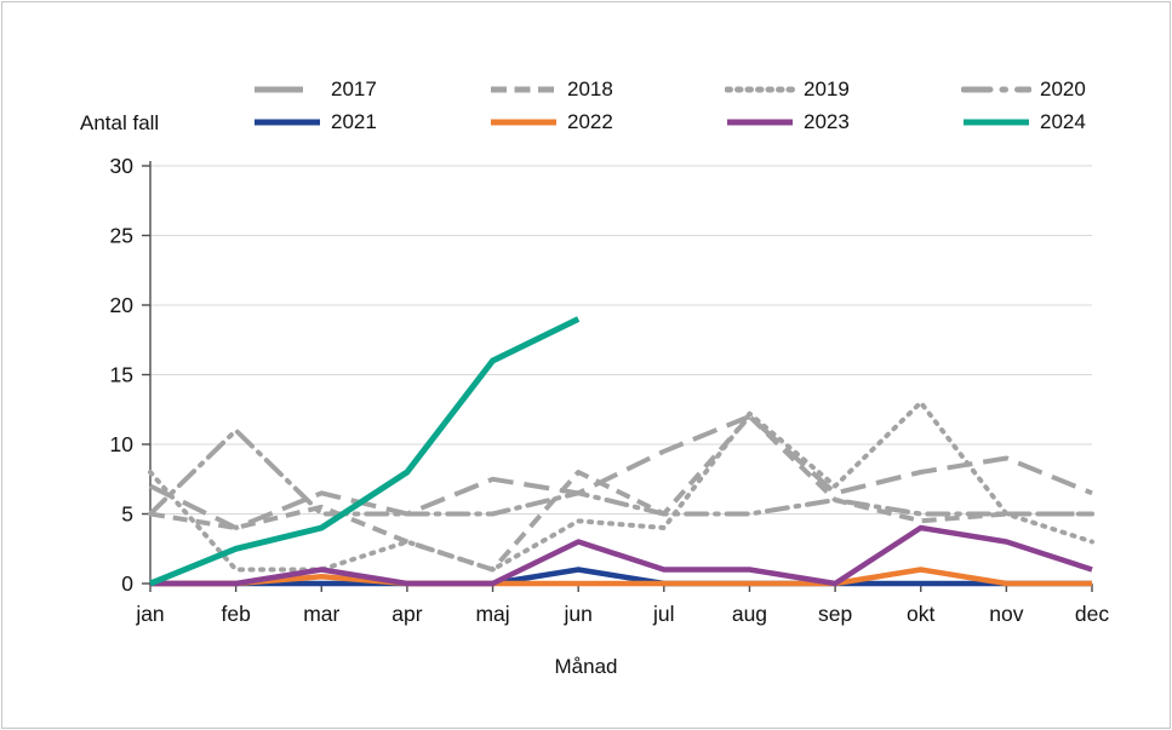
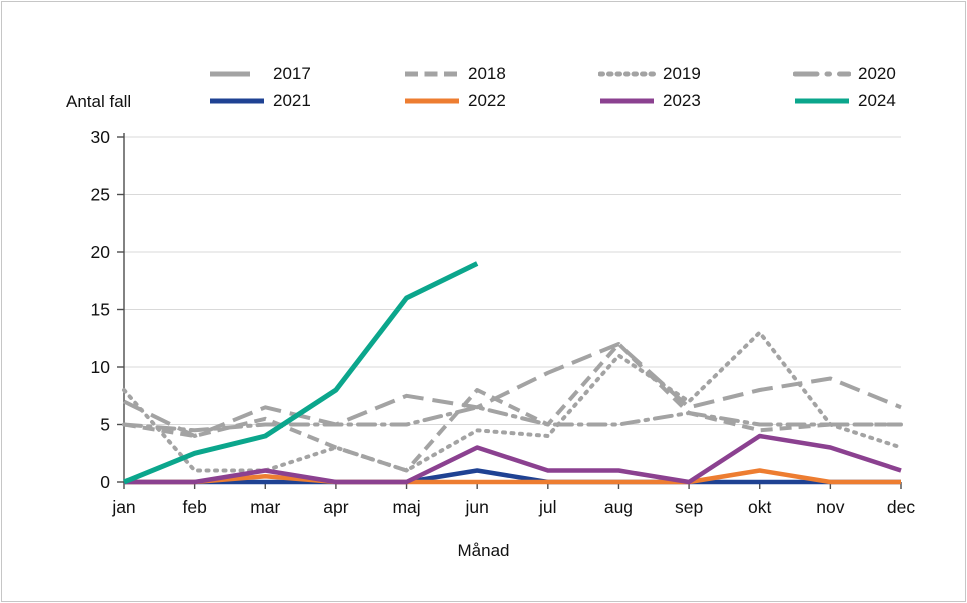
2020/feb: 11.0 -> 4.5
2019/aug: 12.2 -> 11.0
